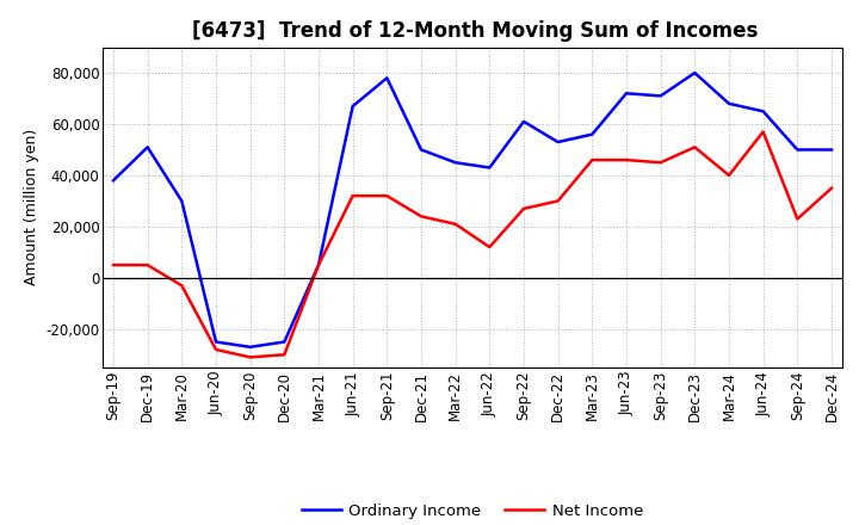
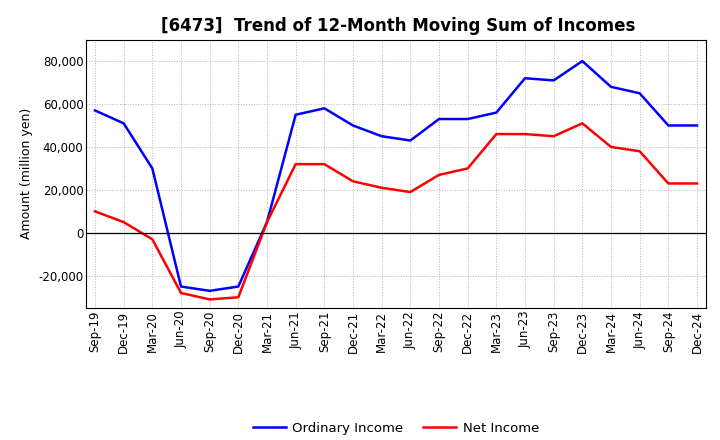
Ordinary Income/Sep-19: 38,000 -> 57,000
Net Income/Sep-19: 5,000 -> 10,000
Ordinary Income/Jun-21: 67,000 -> 55,000
Ordinary Income/Sep-21: 78,000 -> 58,000
Net Income/Jun-22: 12,000 -> 19,000
Ordinary Income/Sep-22: 61,000 -> 53,000
Net Income/Jun-24: 57,000 -> 38,000
Net Income/Dec-24: 35,000 -> 23,000
